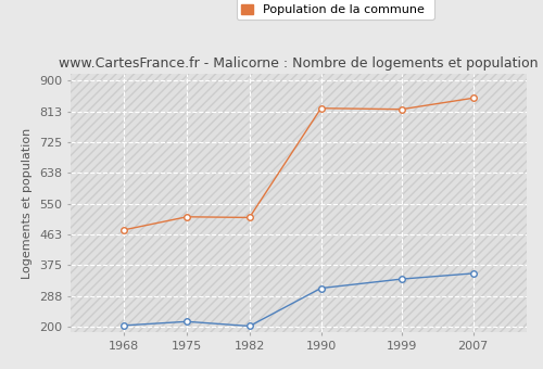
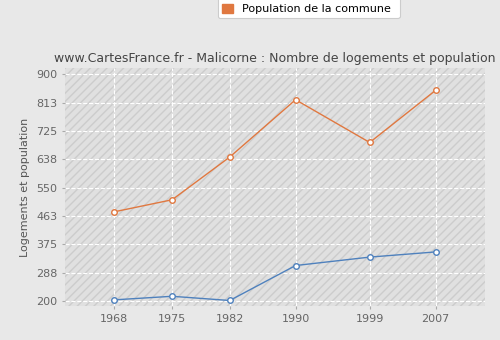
Population de la commune/1982: 511 -> 645
Population de la commune/1999: 819 -> 690
